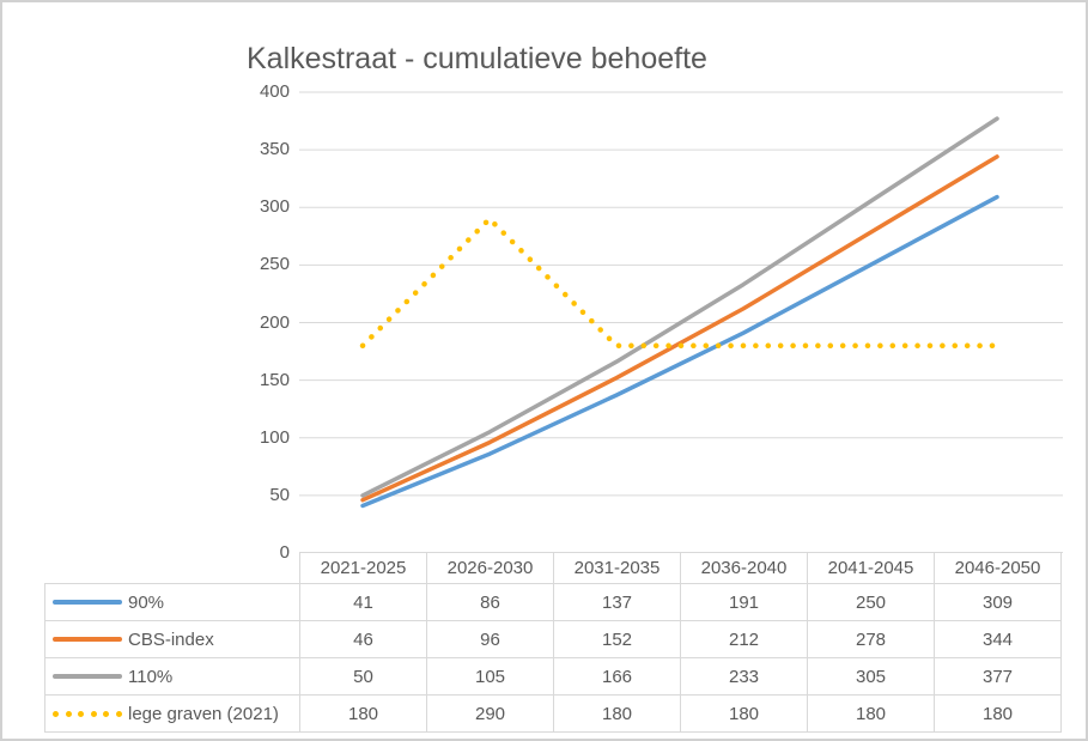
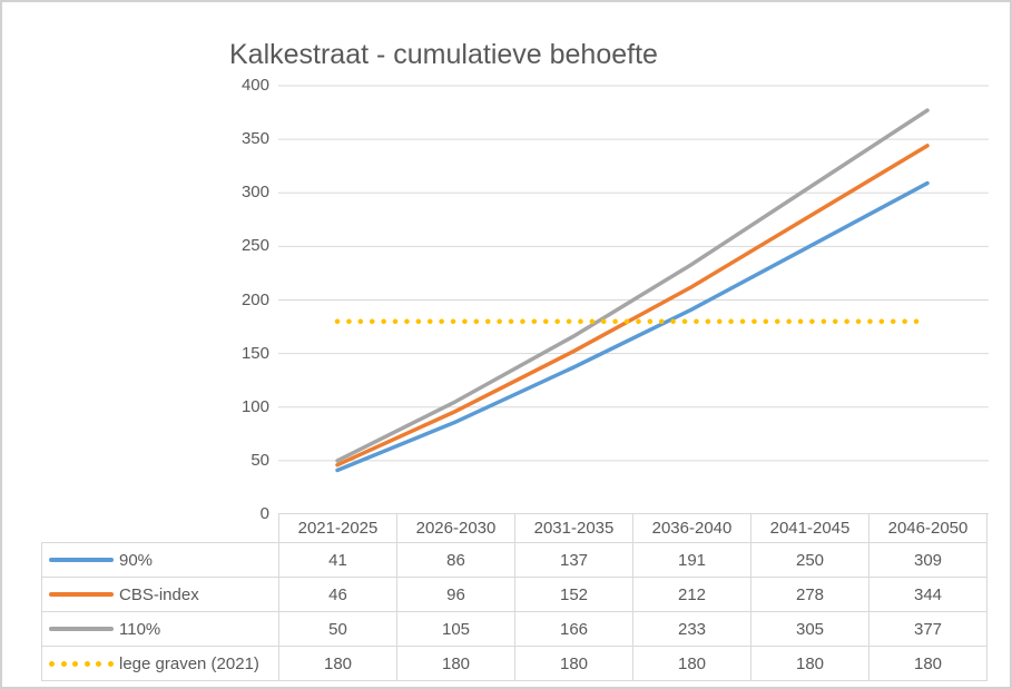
lege graven (2021)/2026-2030: 290 -> 180
